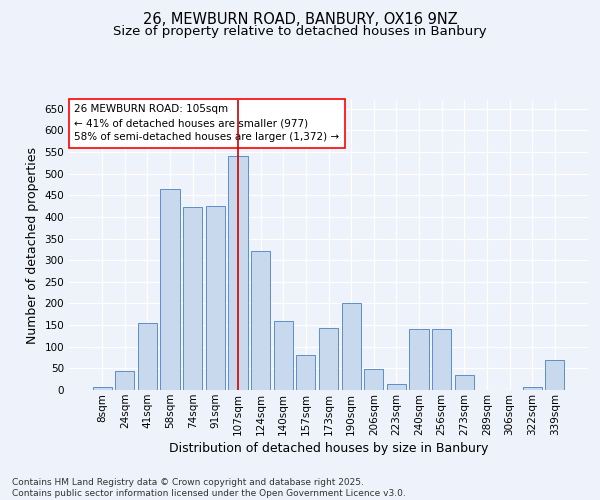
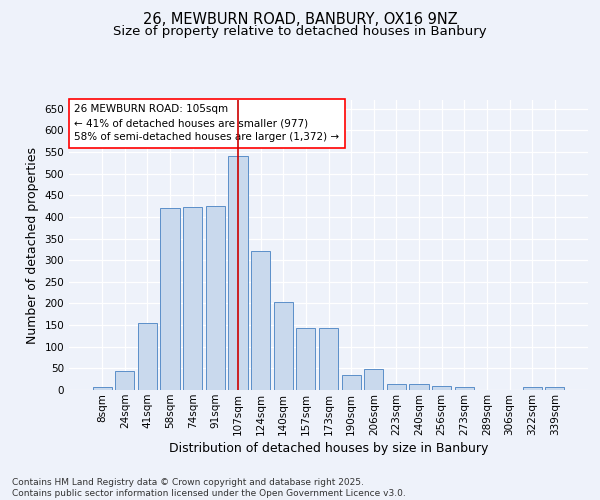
58sqm: 465 -> 420
140sqm: 160 -> 203
157sqm: 80 -> 143
190sqm: 200 -> 35
240sqm: 140 -> 13
256sqm: 140 -> 10
273sqm: 35 -> 8
339sqm: 70 -> 7
